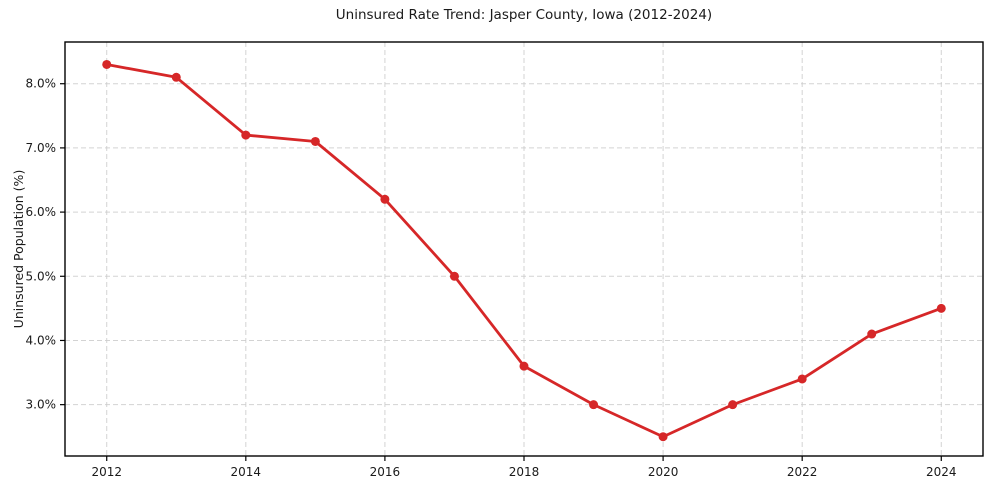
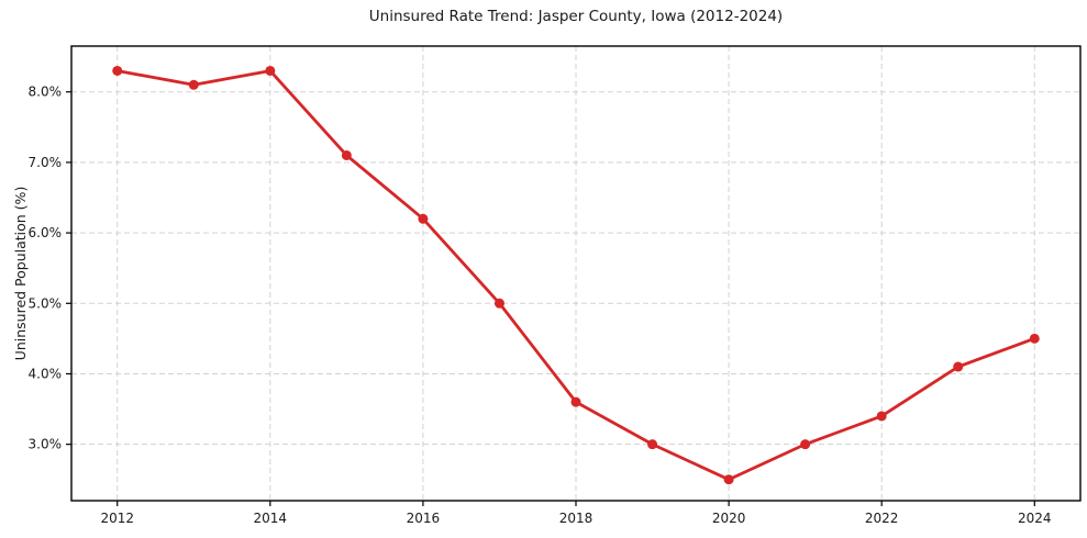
2014: 7.2% -> 8.3%
